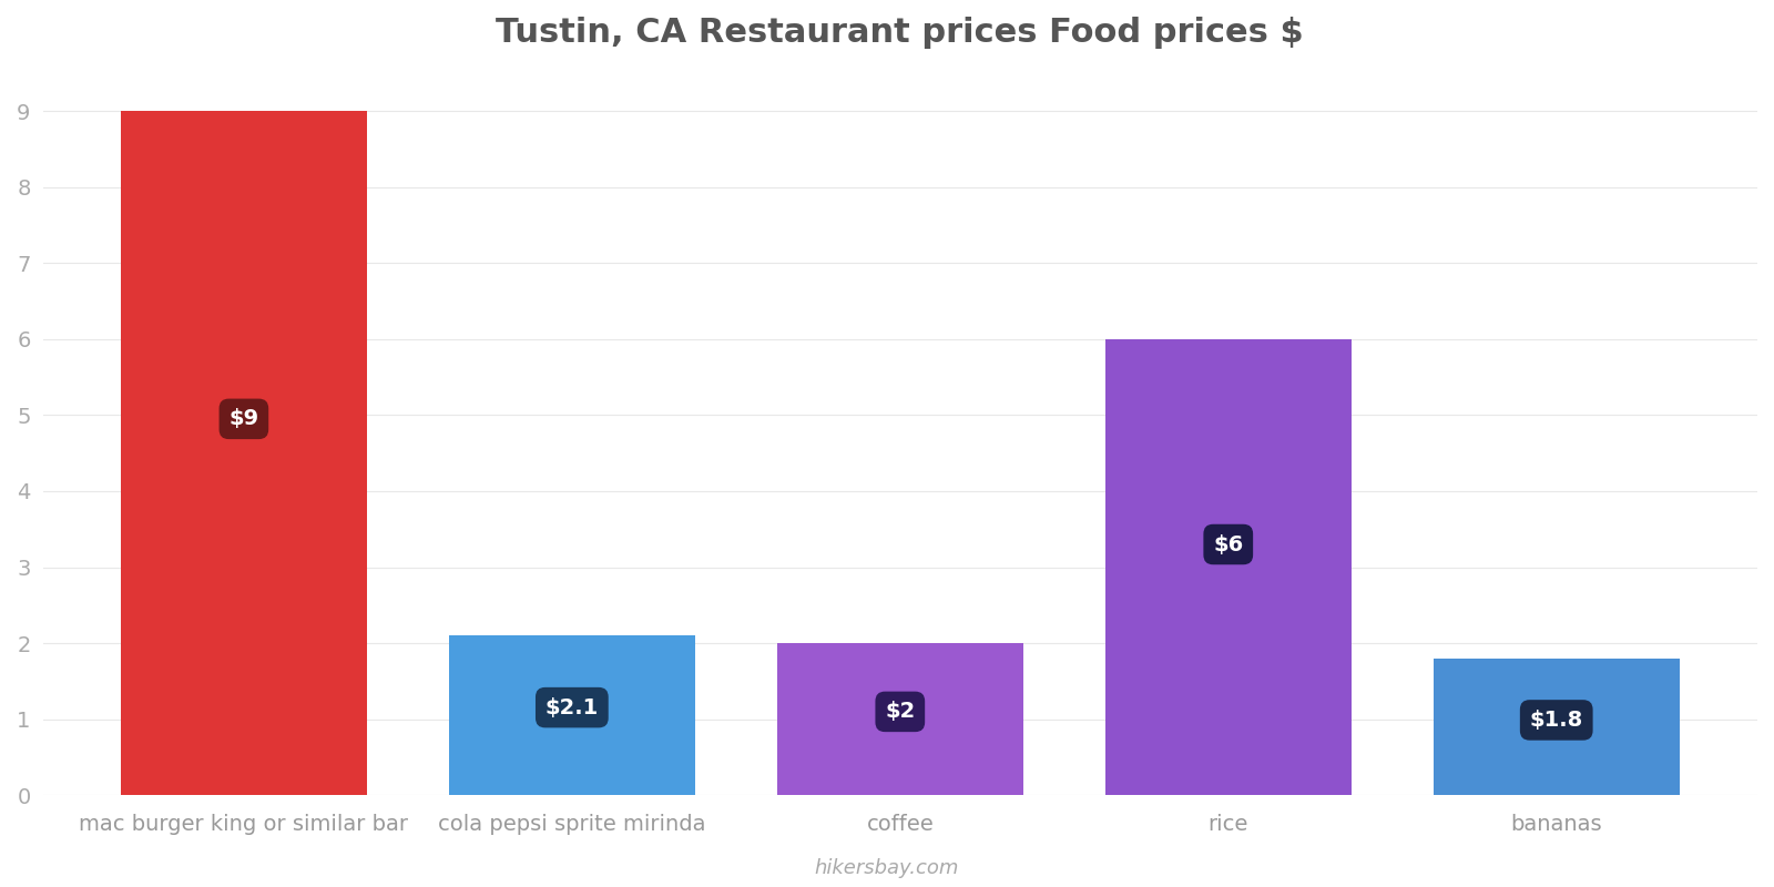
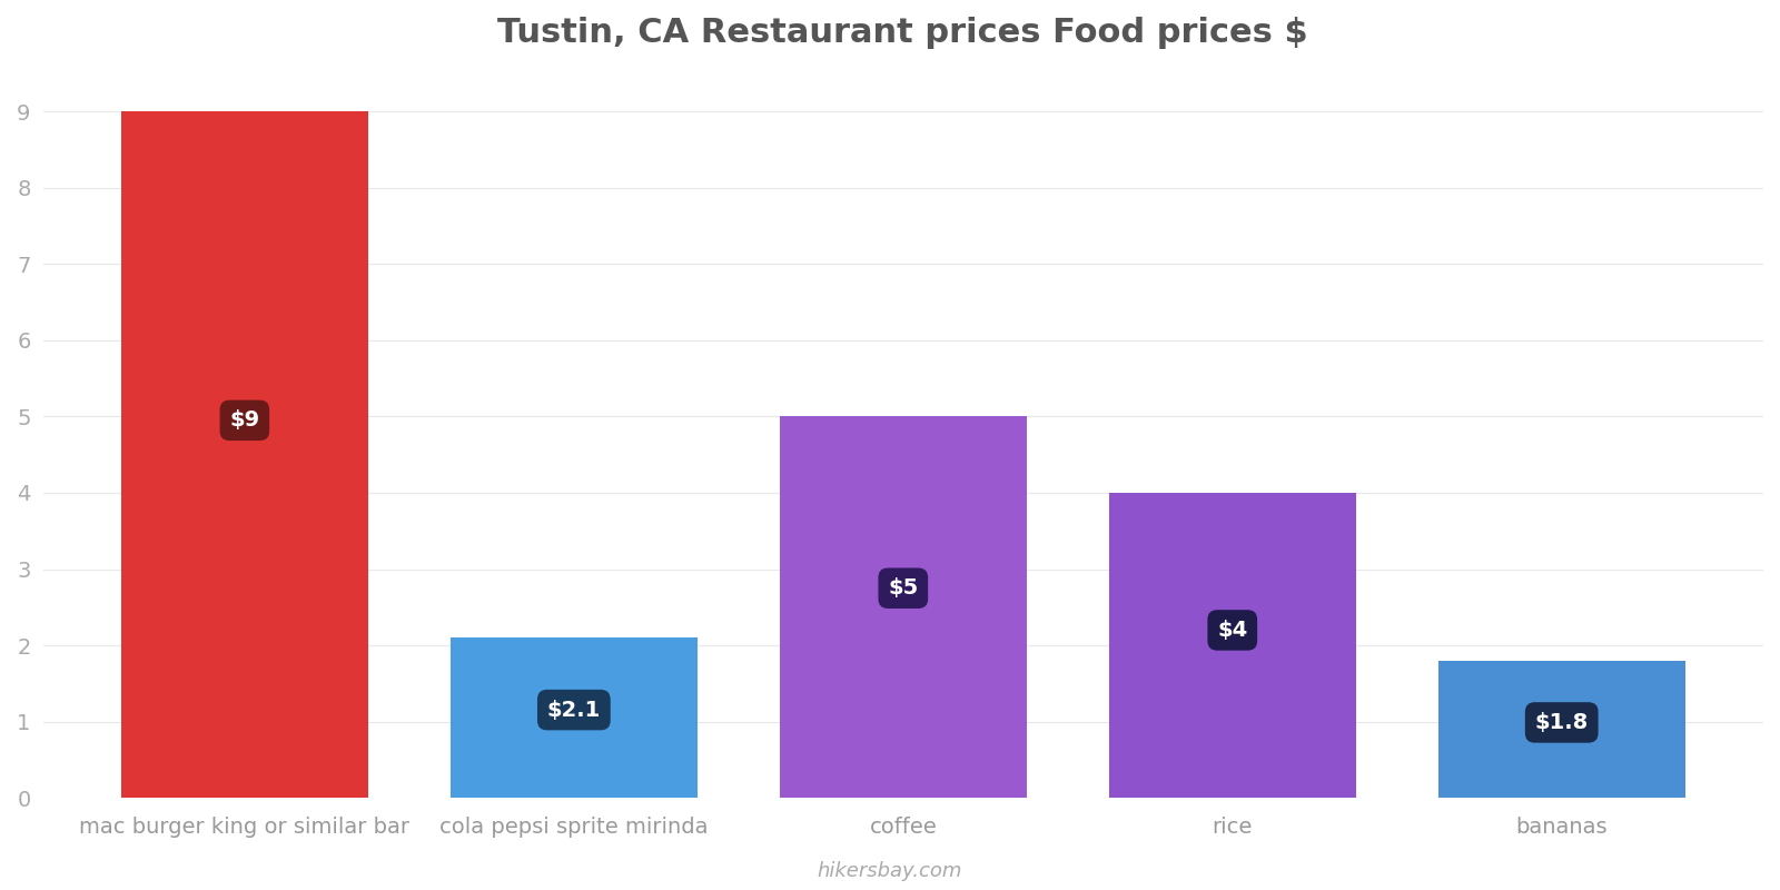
coffee: $2 -> $5
rice: $6 -> $4
